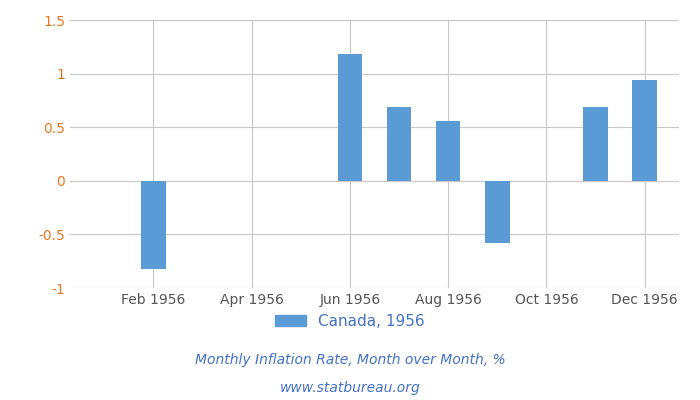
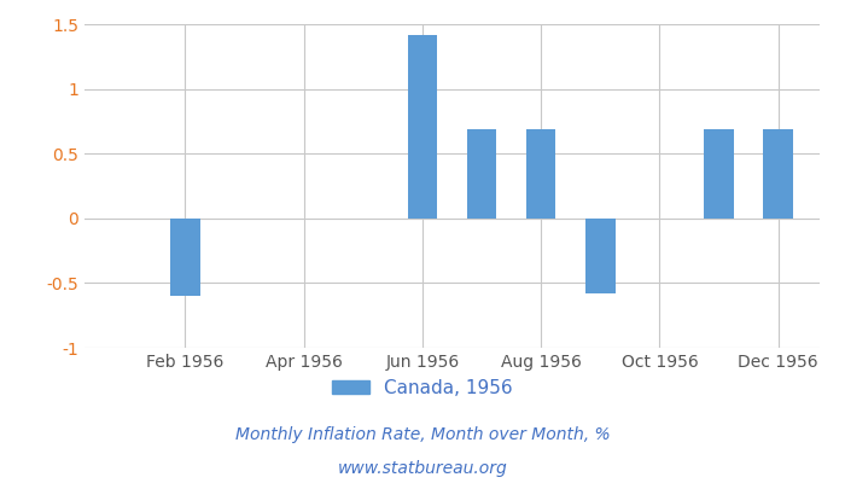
Feb 1956: -0.82 -> -0.60
Jun 1956: 1.18 -> 1.42
Aug 1956: 0.56 -> 0.69
Dec 1956: 0.94 -> 0.69
